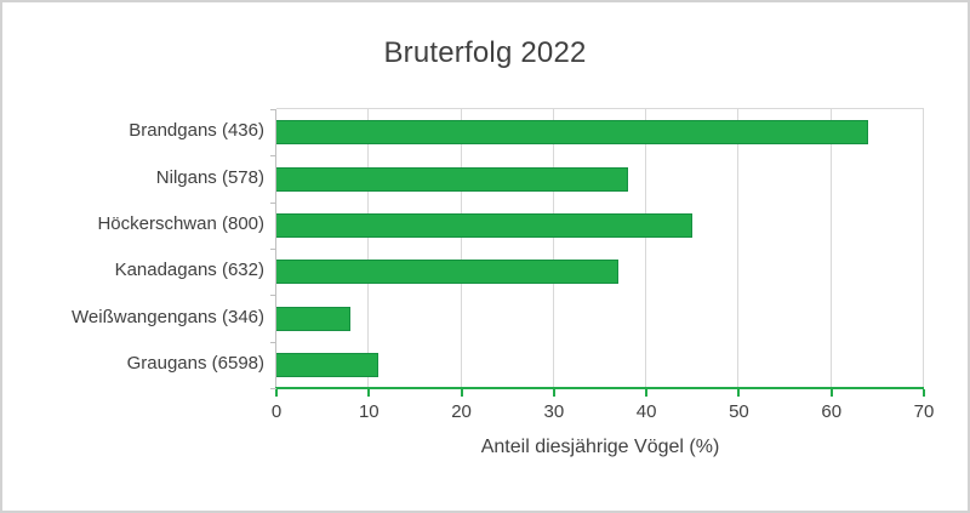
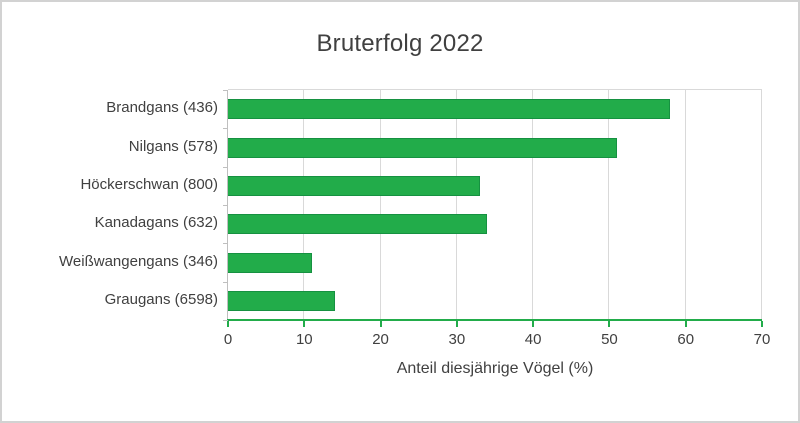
Brandgans (436): 64 -> 58
Nilgans (578): 38 -> 51
Höckerschwan (800): 45 -> 33
Kanadagans (632): 37 -> 34
Weißwangengans (346): 8 -> 11
Graugans (6598): 11 -> 14
